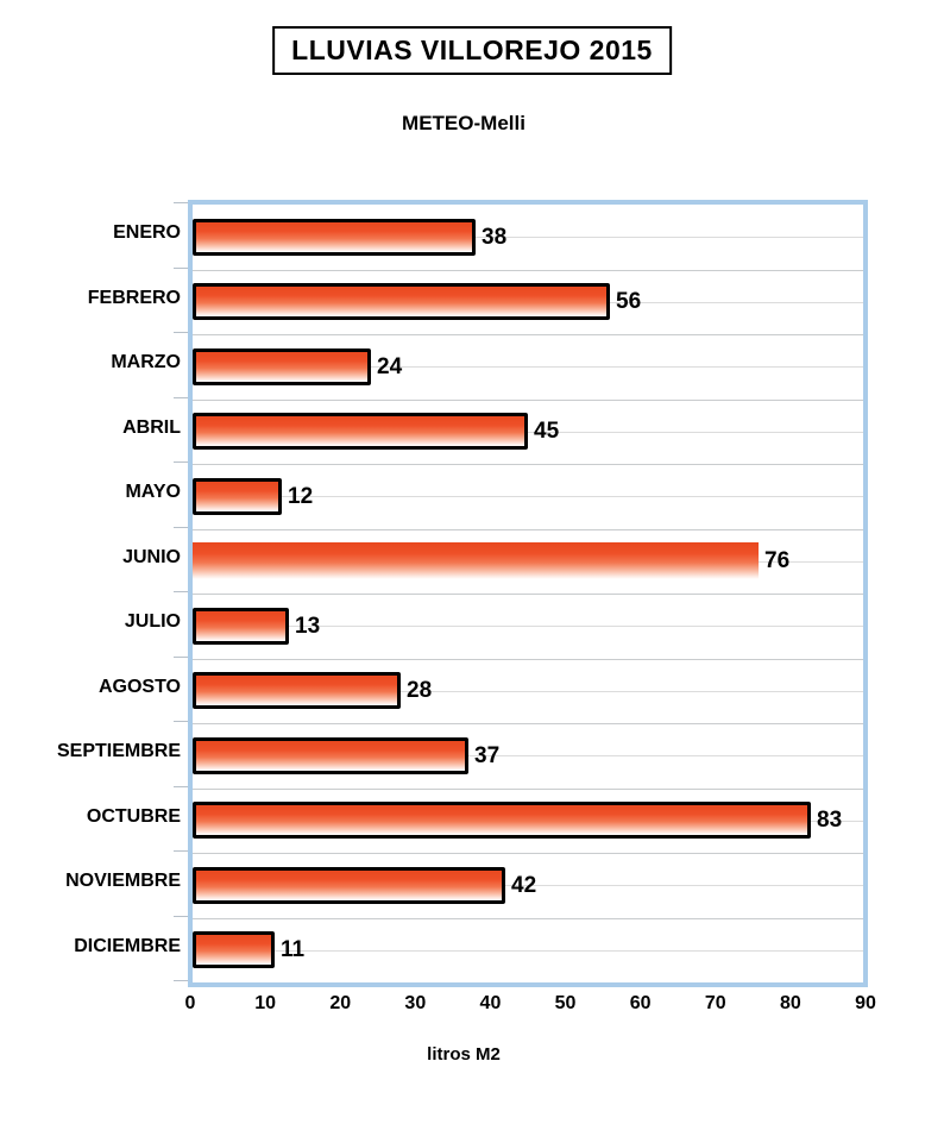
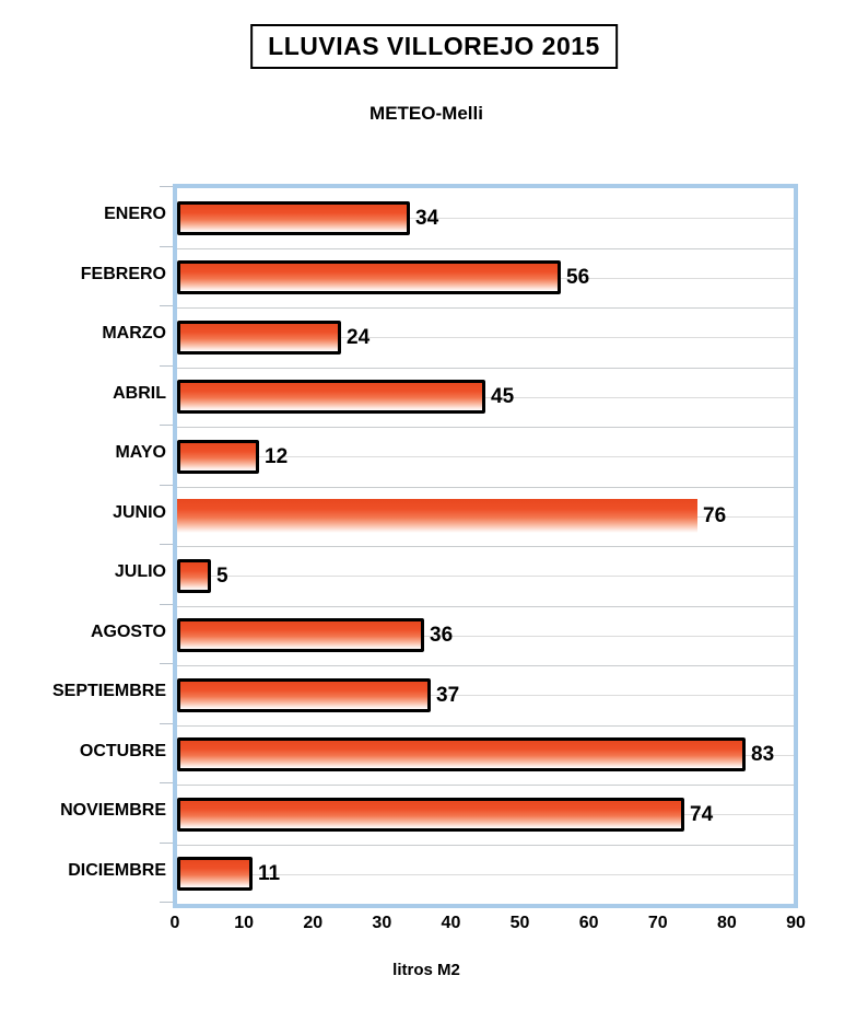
ENERO: 38 -> 34
JULIO: 13 -> 5
AGOSTO: 28 -> 36
NOVIEMBRE: 42 -> 74
